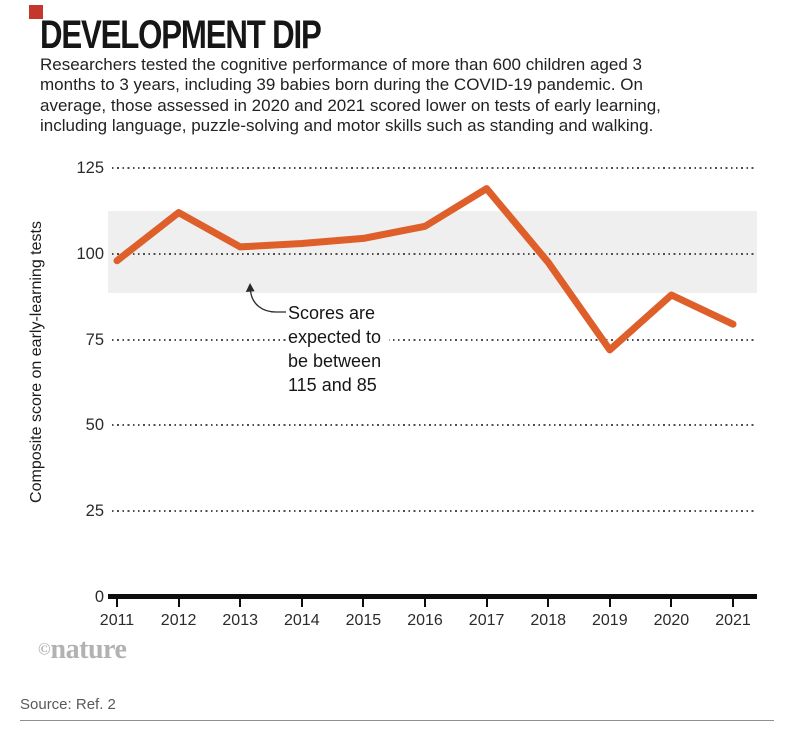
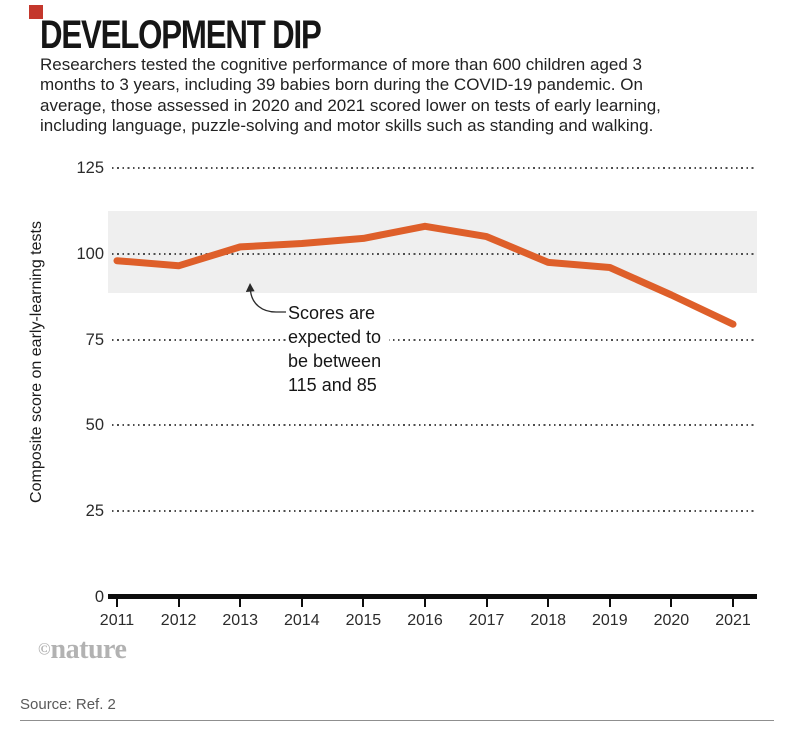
2012: 112 -> 96
2017: 119 -> 105
2019: 72 -> 96
